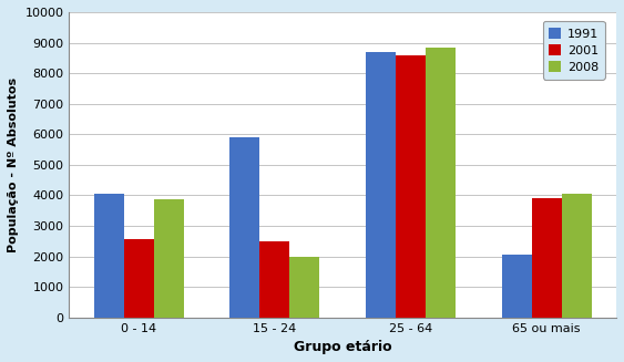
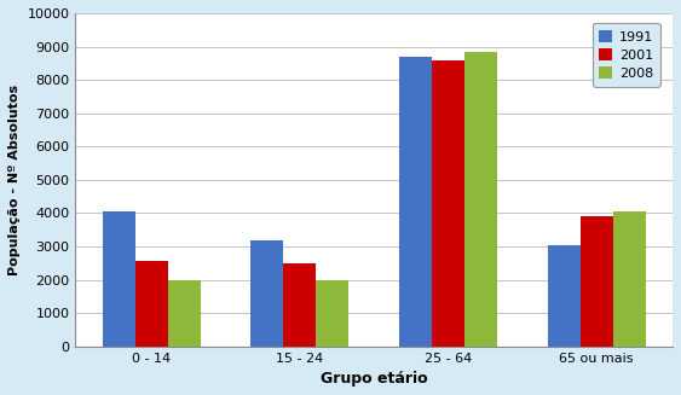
2008/0 - 14: 3850 -> 2000
1991/15 - 24: 5900 -> 3180
1991/65 ou mais: 2050 -> 3050
